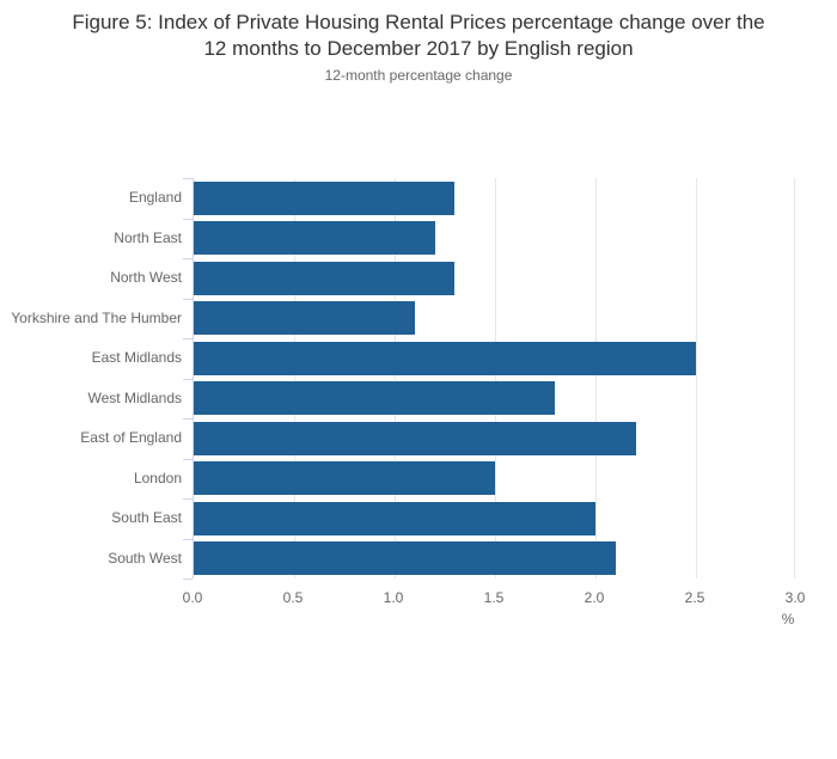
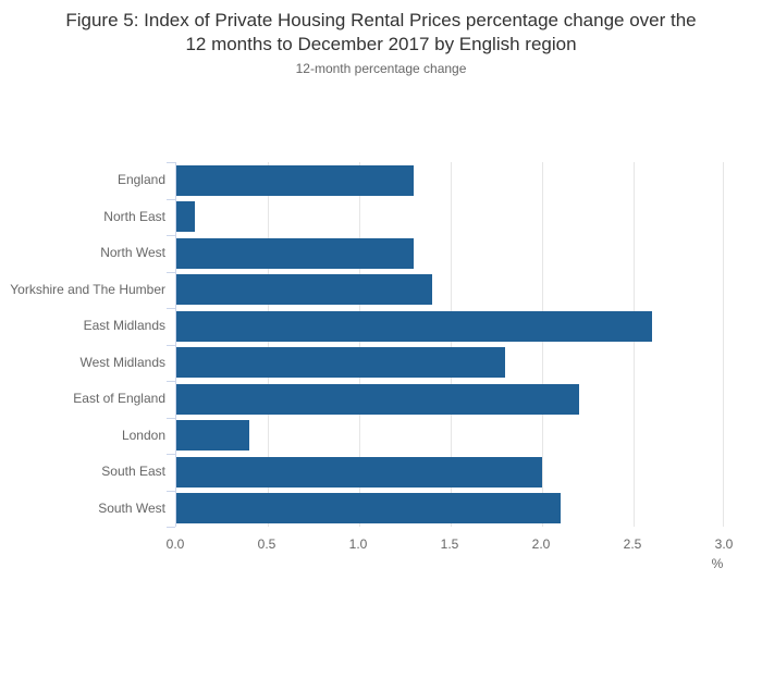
North East: 1.2 -> 0.1
Yorkshire and The Humber: 1.1 -> 1.4
East Midlands: 2.5 -> 2.6
London: 1.5 -> 0.4
